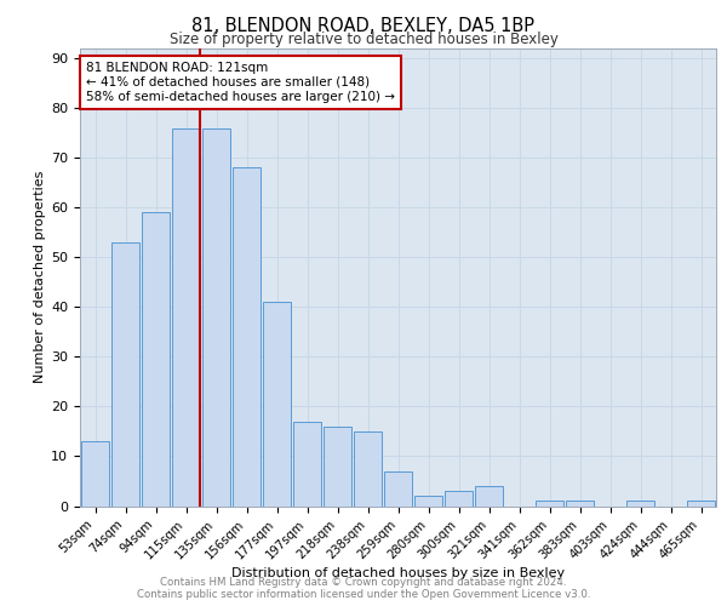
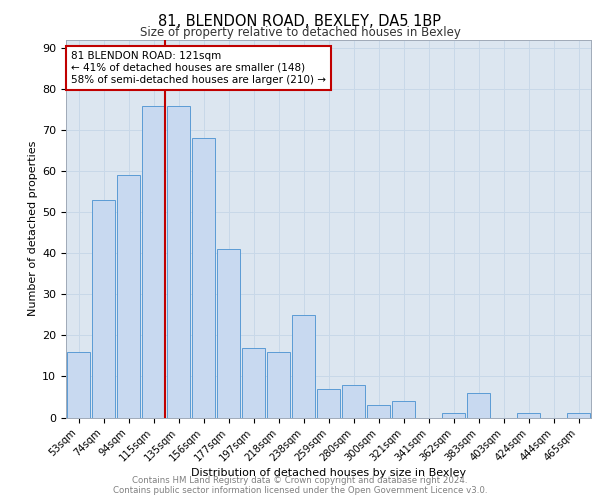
53sqm: 13 -> 16
238sqm: 15 -> 25
280sqm: 2 -> 8
383sqm: 1 -> 6
